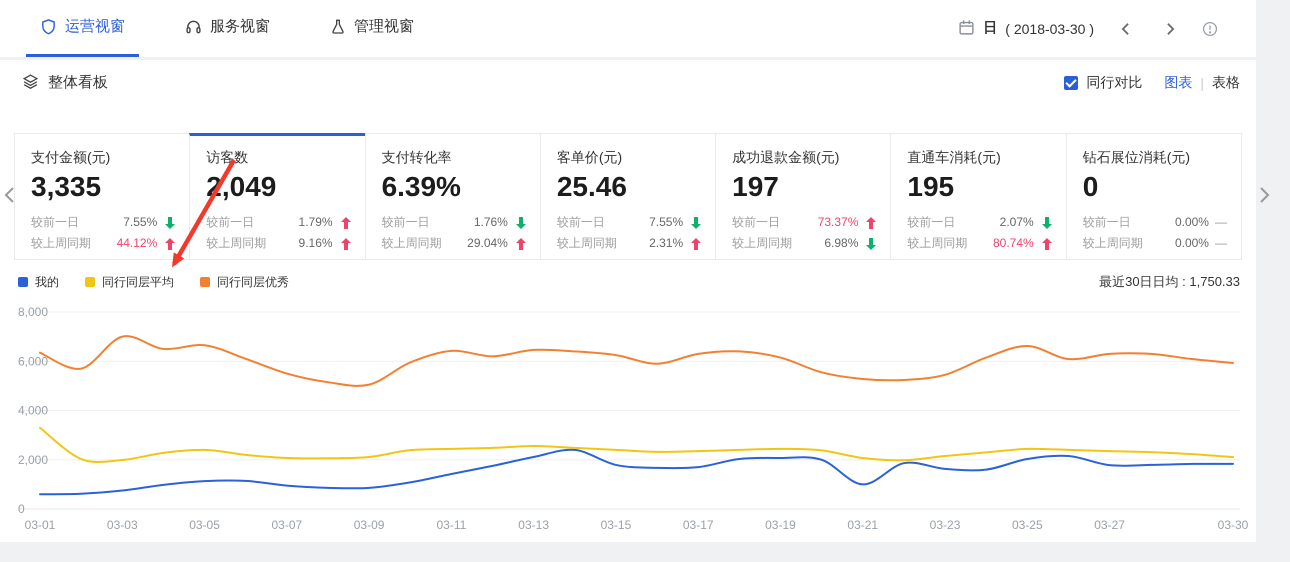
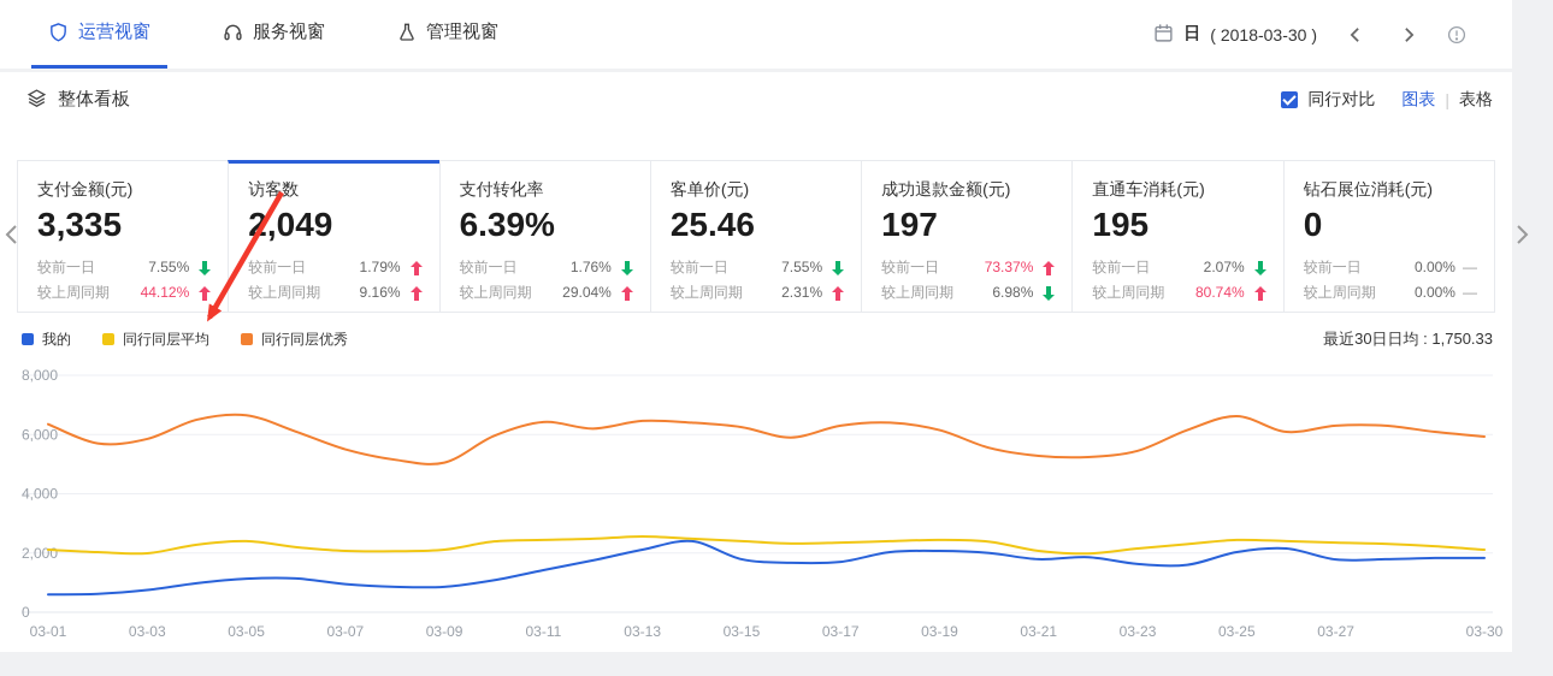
同行同层平均/03-01: 3300 -> 2100
同行同层优秀/03-03: 7000 -> 5800
我的/03-21: 1000 -> 1800
